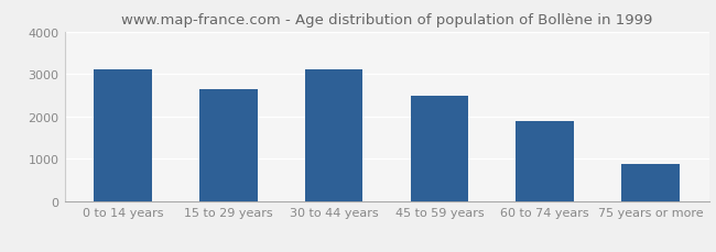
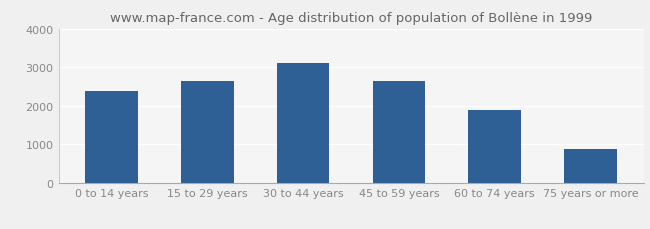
0 to 14 years: 3120 -> 2400
45 to 59 years: 2490 -> 2650
